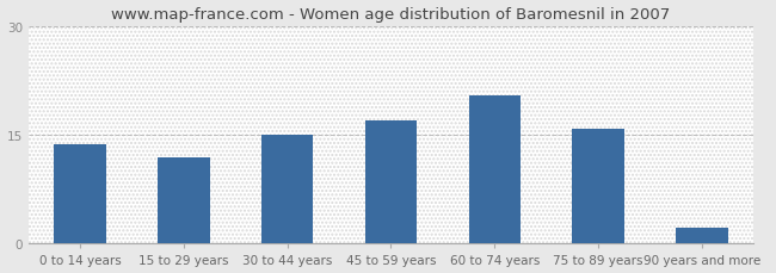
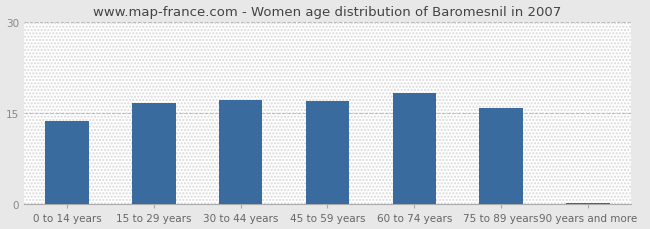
15 to 29 years: 11.8 -> 16.6
30 to 44 years: 15.0 -> 17.2
60 to 74 years: 20.4 -> 18.2
90 years and more: 2.2 -> 0.3
